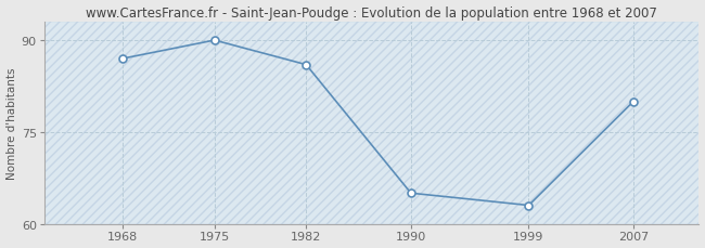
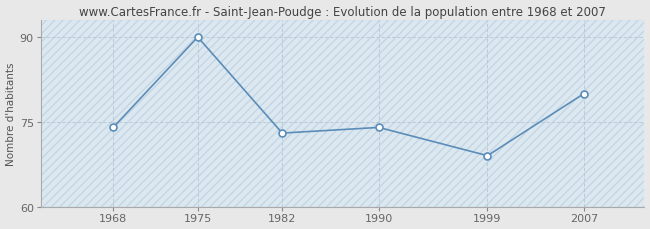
1968: 87 -> 74
1982: 86 -> 73
1990: 65 -> 74
1999: 63 -> 69
